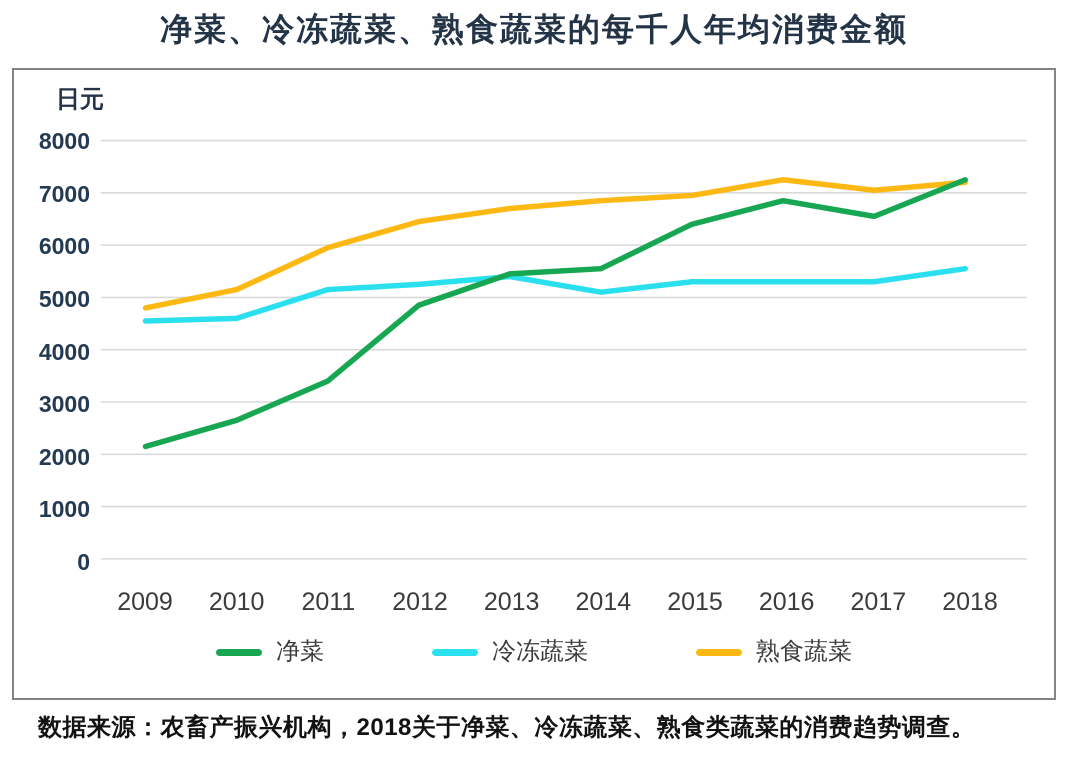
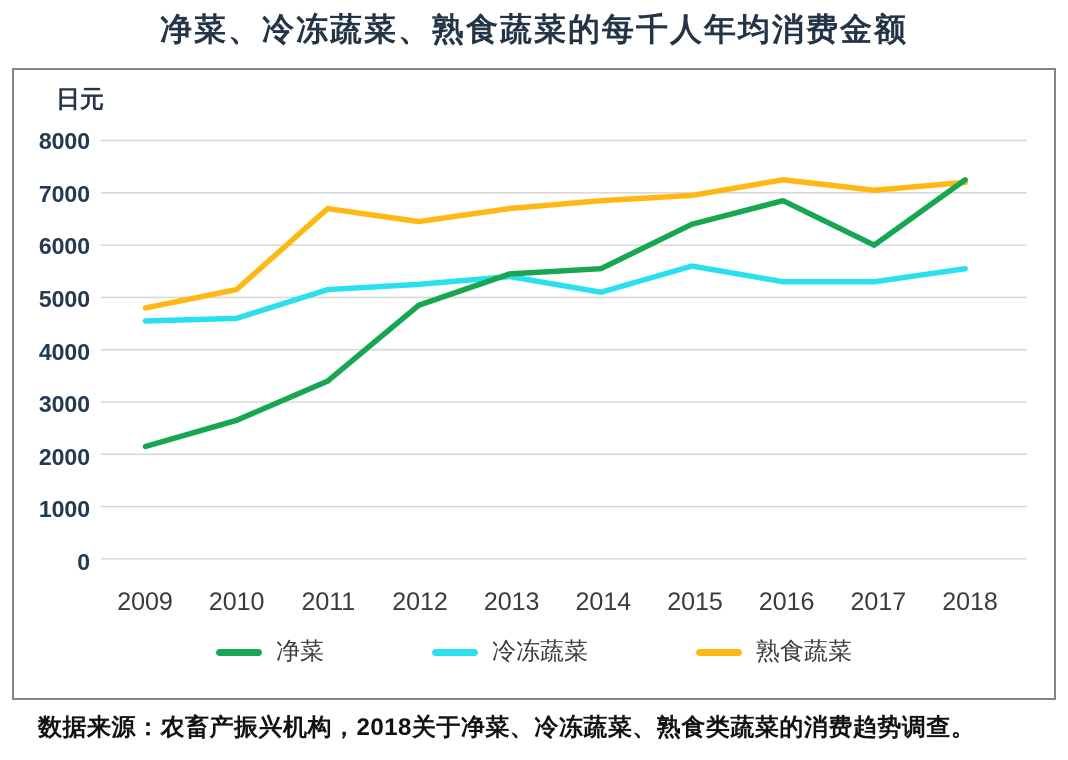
熟食蔬菜/2011: 6000 -> 6700
冷冻蔬菜/2015: 5300 -> 5600
净菜/2017: 6600 -> 6000
